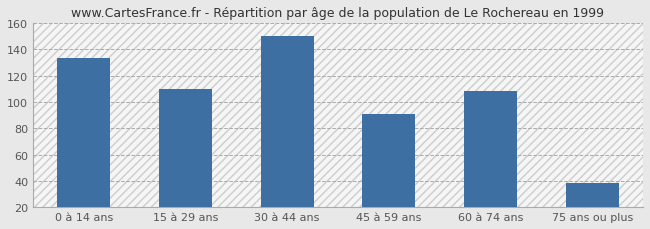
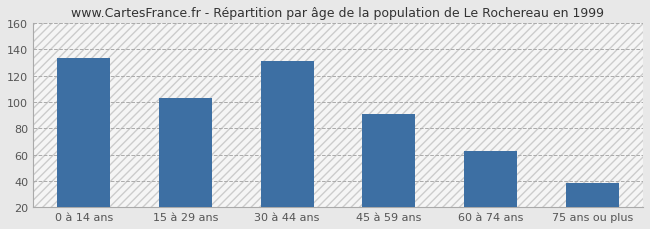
15 à 29 ans: 110 -> 103
30 à 44 ans: 150 -> 131
60 à 74 ans: 108 -> 63
